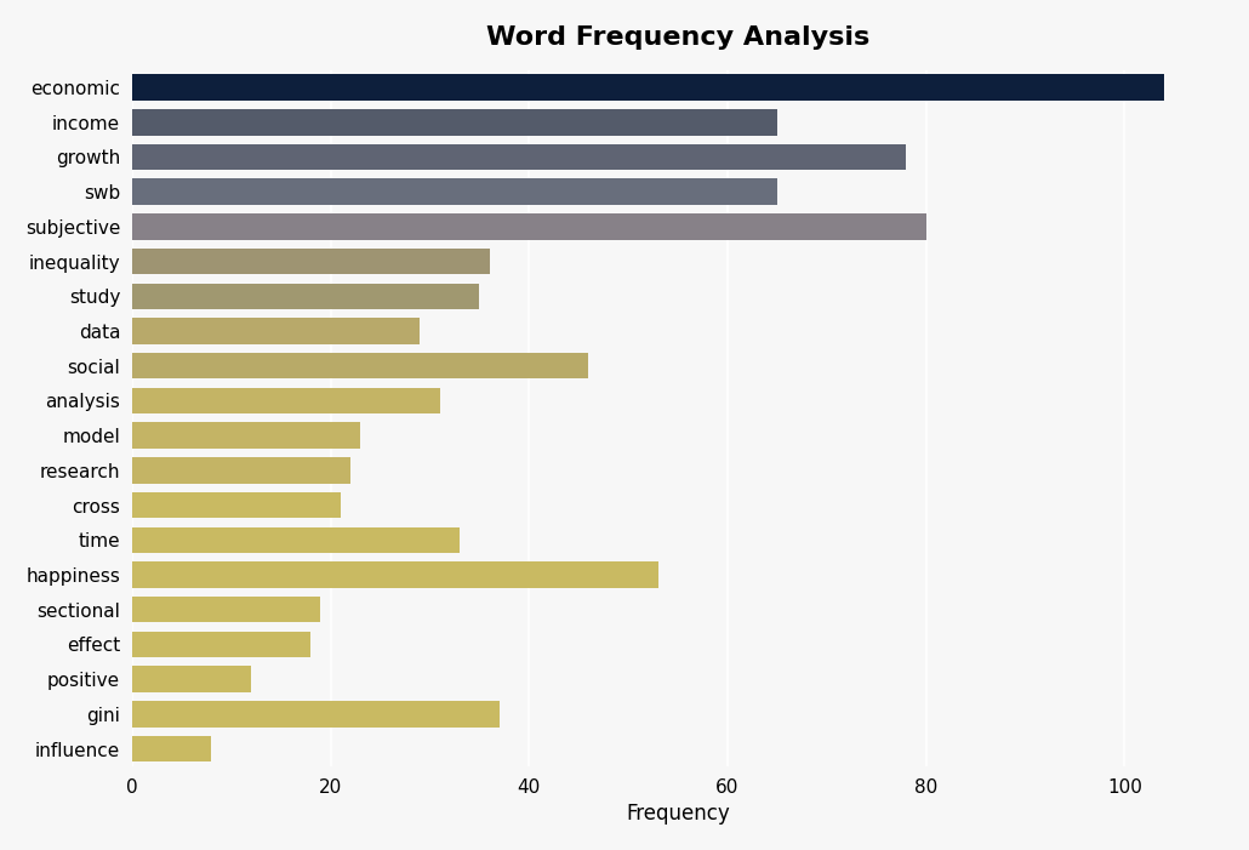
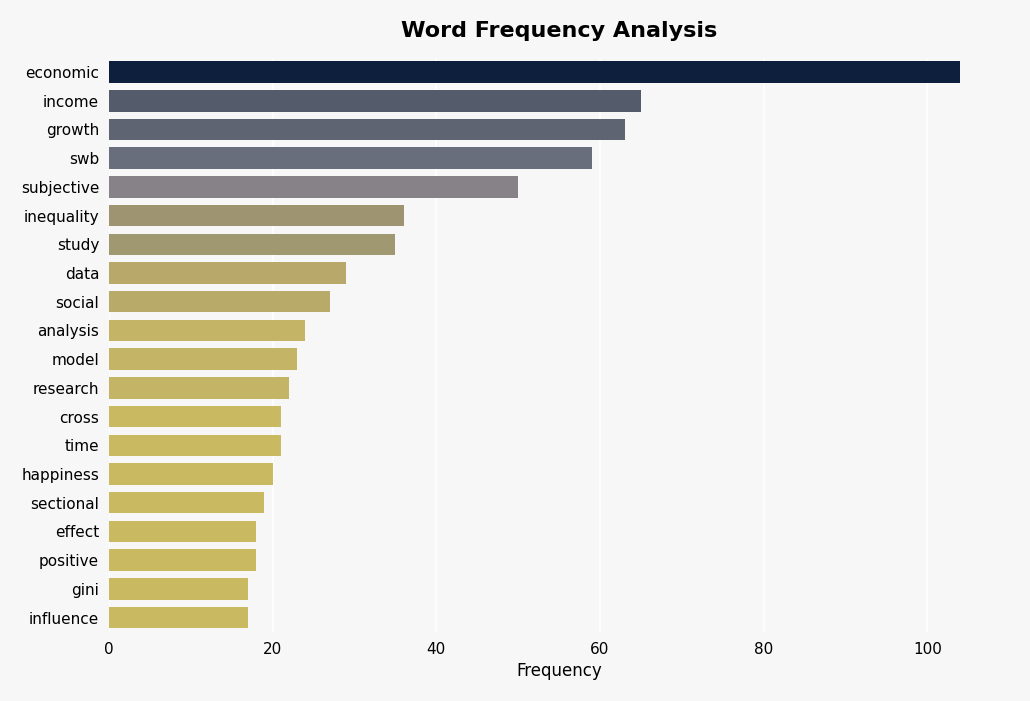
growth: 78 -> 63
swb: 65 -> 59
subjective: 80 -> 50
social: 46 -> 27
analysis: 31 -> 24
time: 33 -> 21
happiness: 53 -> 20
positive: 12 -> 18
gini: 37 -> 17
influence: 8 -> 17
